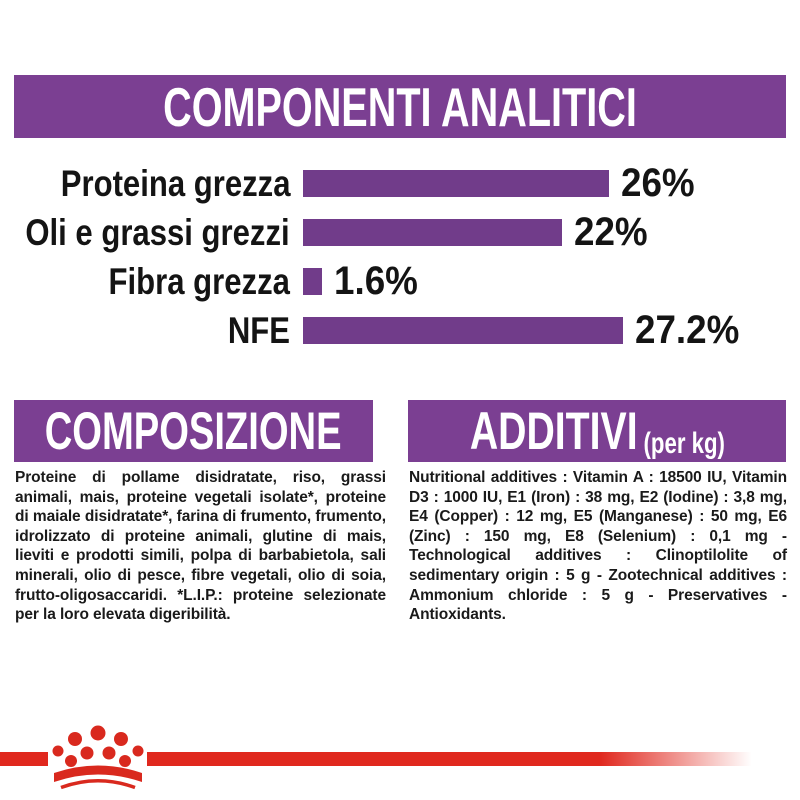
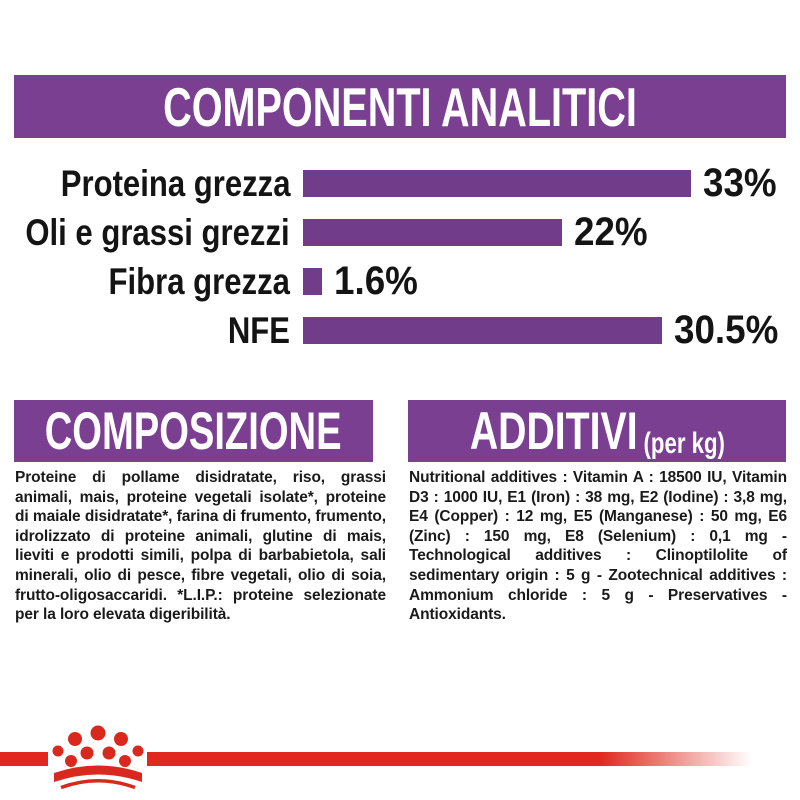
Proteina grezza: 26% -> 33%
NFE: 27.2% -> 30.5%
